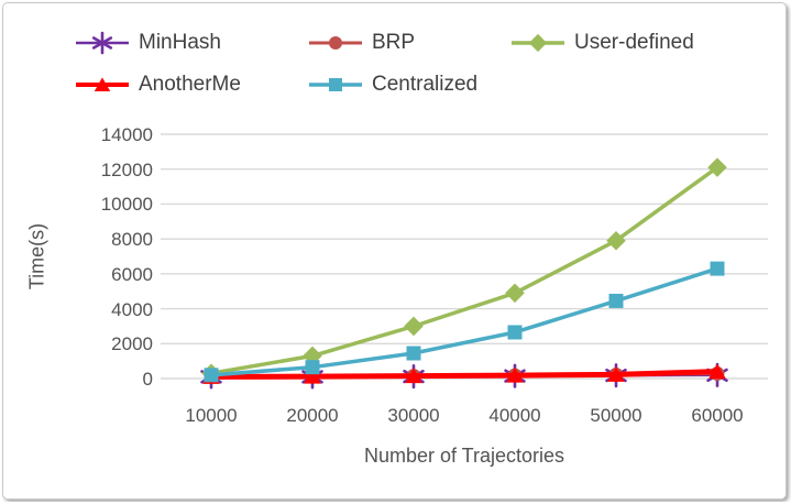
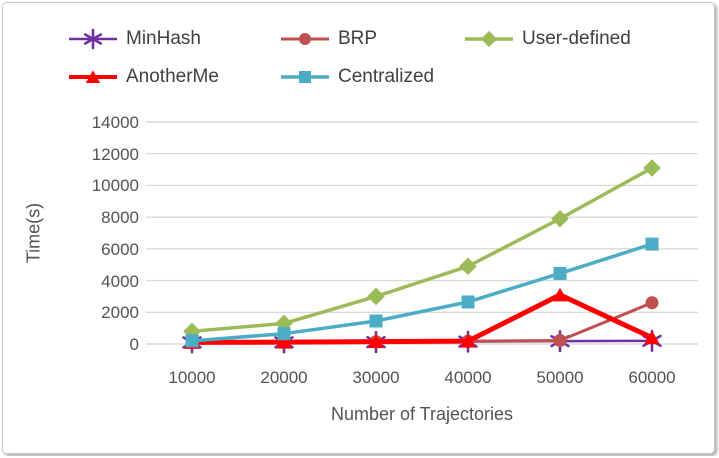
User-defined/10000: 300 -> 800
AnotherMe/50000: 200 -> 3100
BRP/60000: 300 -> 2600
User-defined/60000: 12100 -> 11100
